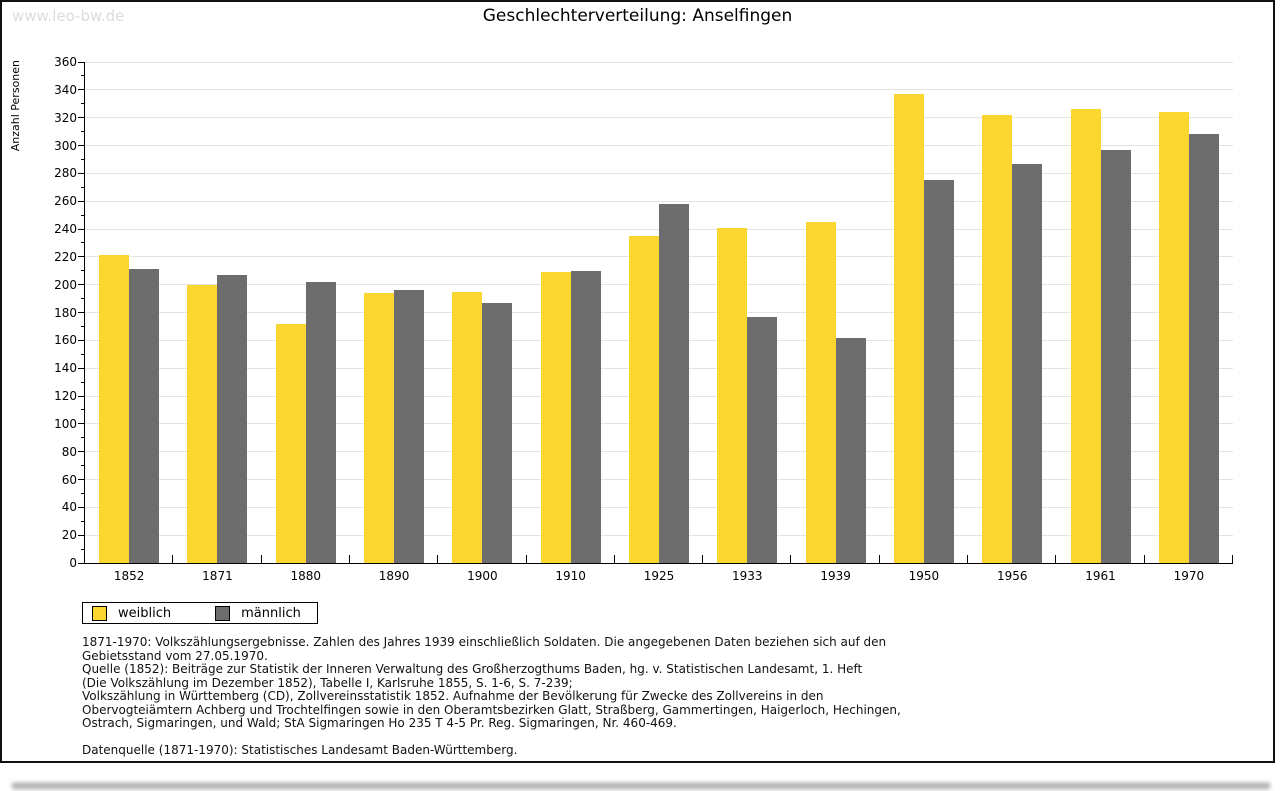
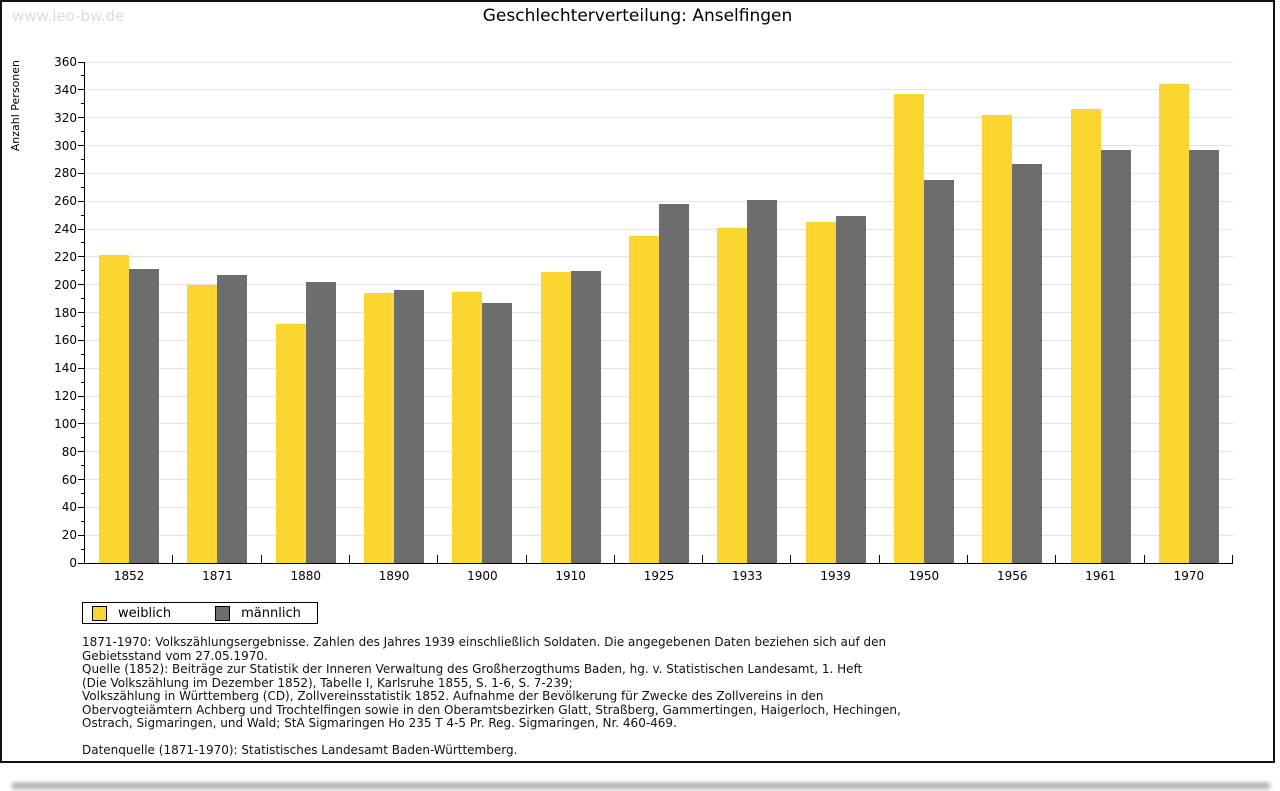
männlich/1933: 177 -> 261
männlich/1939: 162 -> 249
weiblich/1970: 324 -> 344
männlich/1970: 308 -> 297
